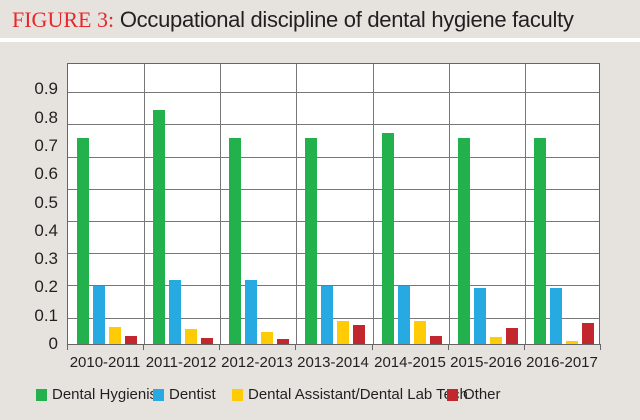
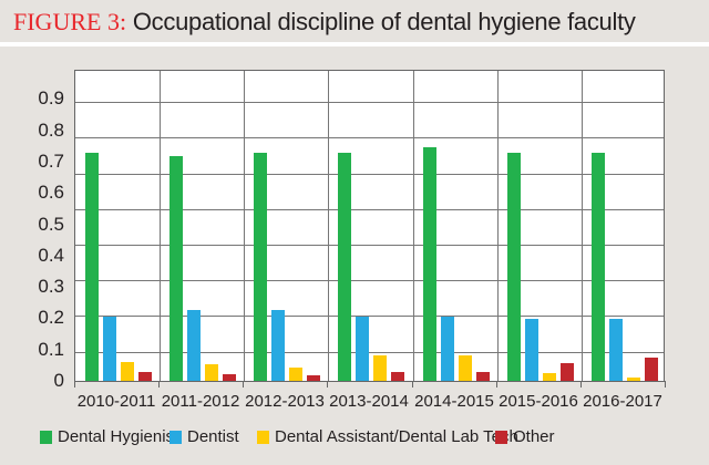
Dental Hygienist/2011-2012: 0.83 -> 0.72
Other/2013-2014: 0.07 -> 0.03
